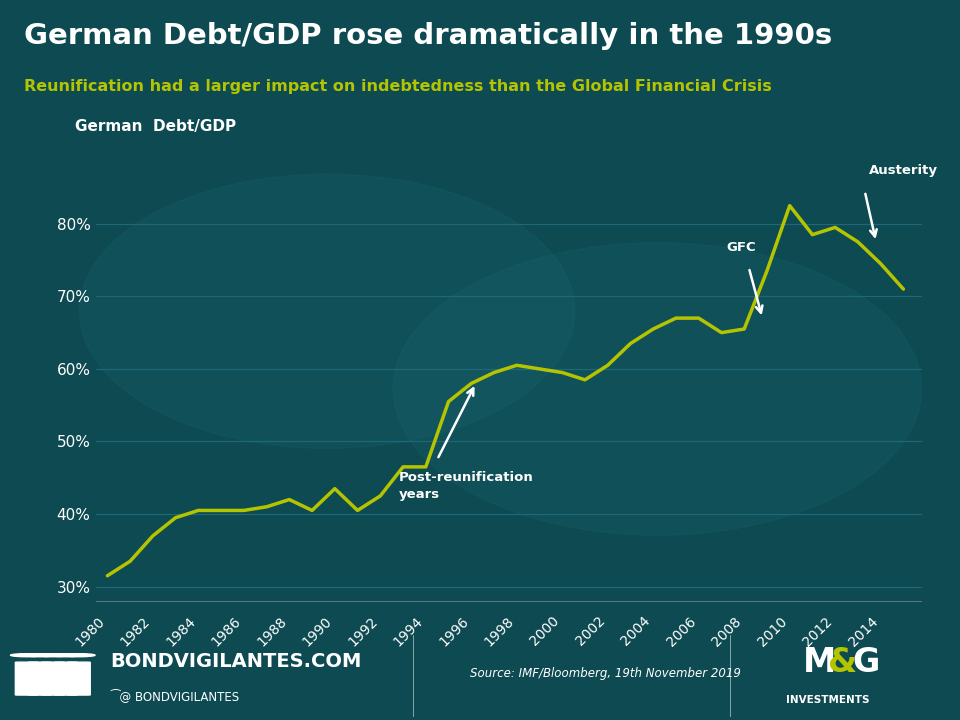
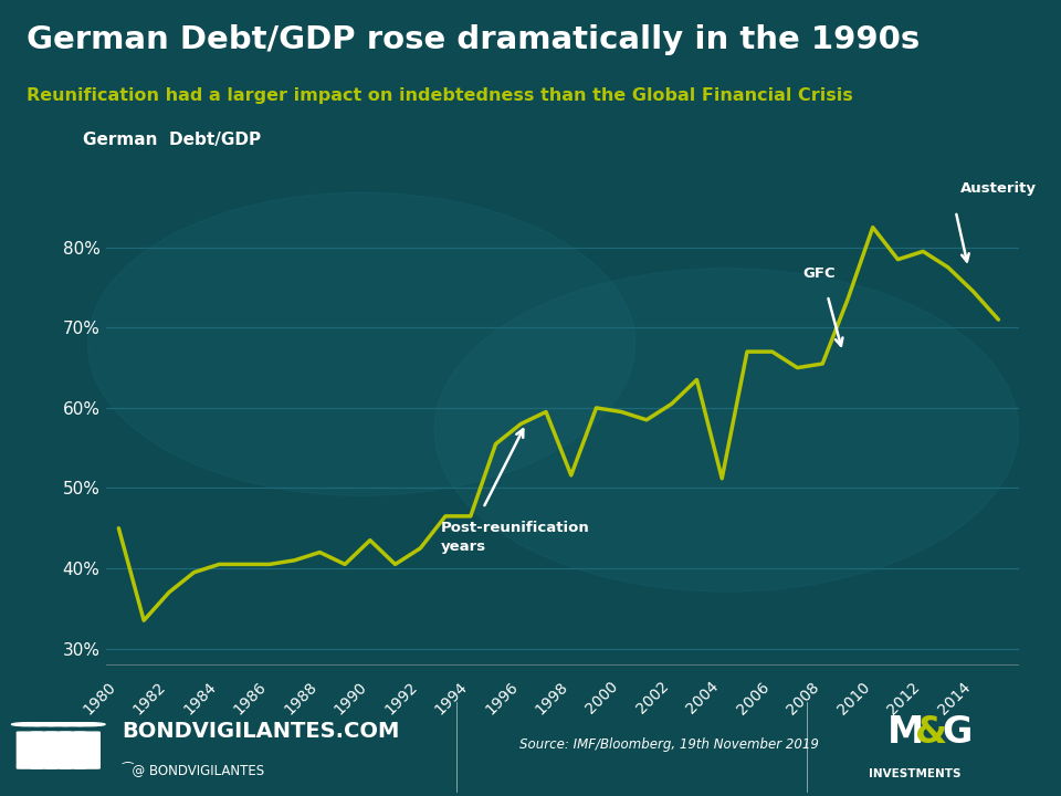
1980: 31.5% -> 45.0%
1998: 60.5% -> 51.6%
2004: 65.5% -> 51.2%
